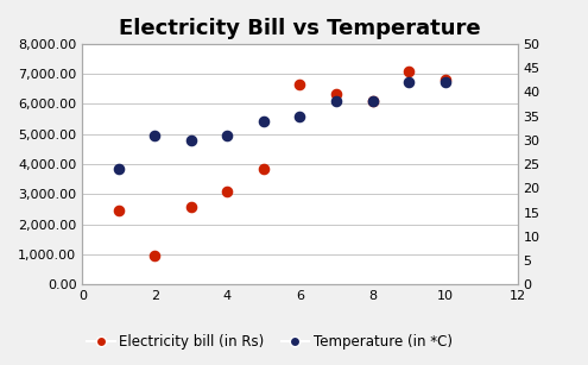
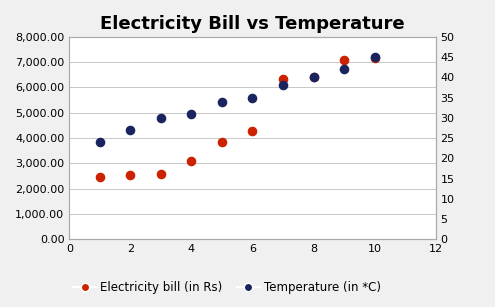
Electricity bill (in Rs)/2: 950 -> 2,550
Temperature (in *C)/2: 31 -> 27
Electricity bill (in Rs)/6: 6,650 -> 4,300
Electricity bill (in Rs)/8: 6,100 -> 6,400
Temperature (in *C)/8: 38 -> 40
Electricity bill (in Rs)/10: 6,800 -> 7,150
Temperature (in *C)/10: 42 -> 45
